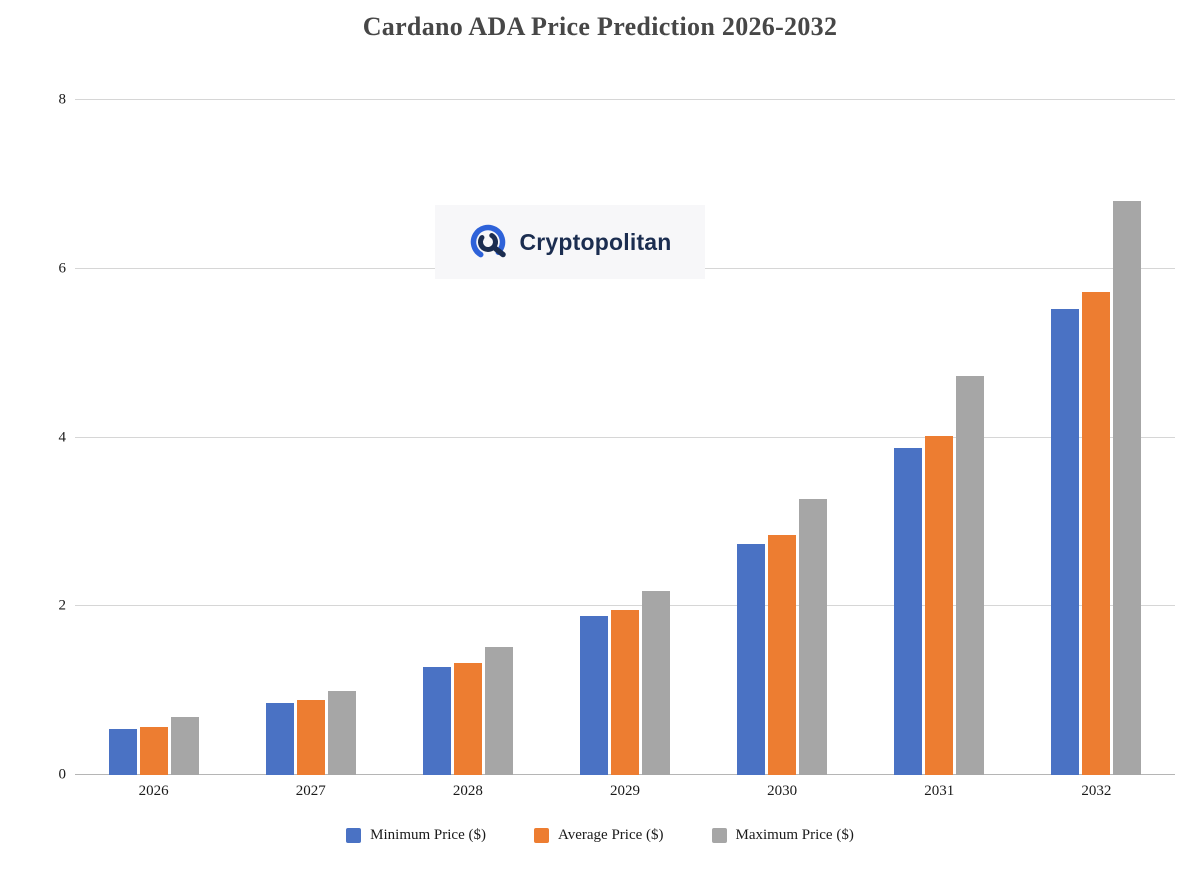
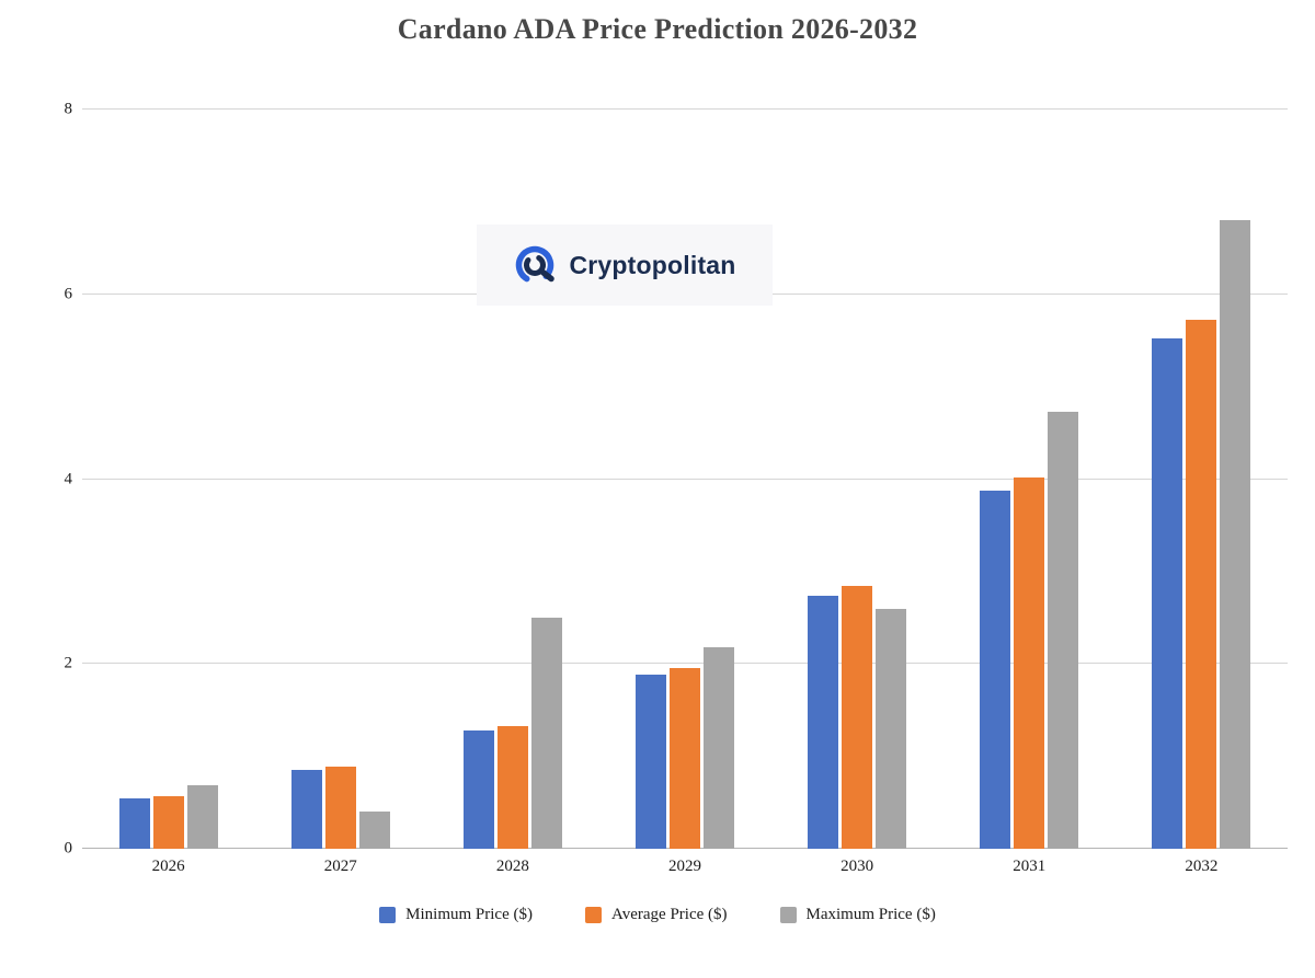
Maximum Price ($)/2027: 1.0 -> 0.4
Maximum Price ($)/2028: 1.5 -> 2.5
Maximum Price ($)/2030: 3.3 -> 2.6
